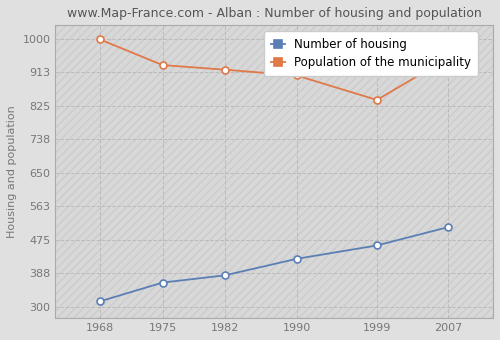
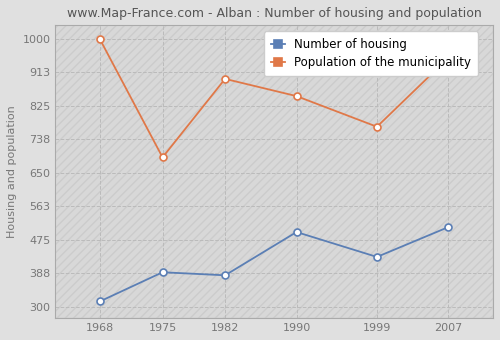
Number of housing/1975: 363 -> 390
Population of the municipality/1975: 931 -> 690
Population of the municipality/1982: 919 -> 895
Number of housing/1990: 425 -> 495
Population of the municipality/1990: 904 -> 850
Number of housing/1999: 460 -> 430
Population of the municipality/1999: 840 -> 770
